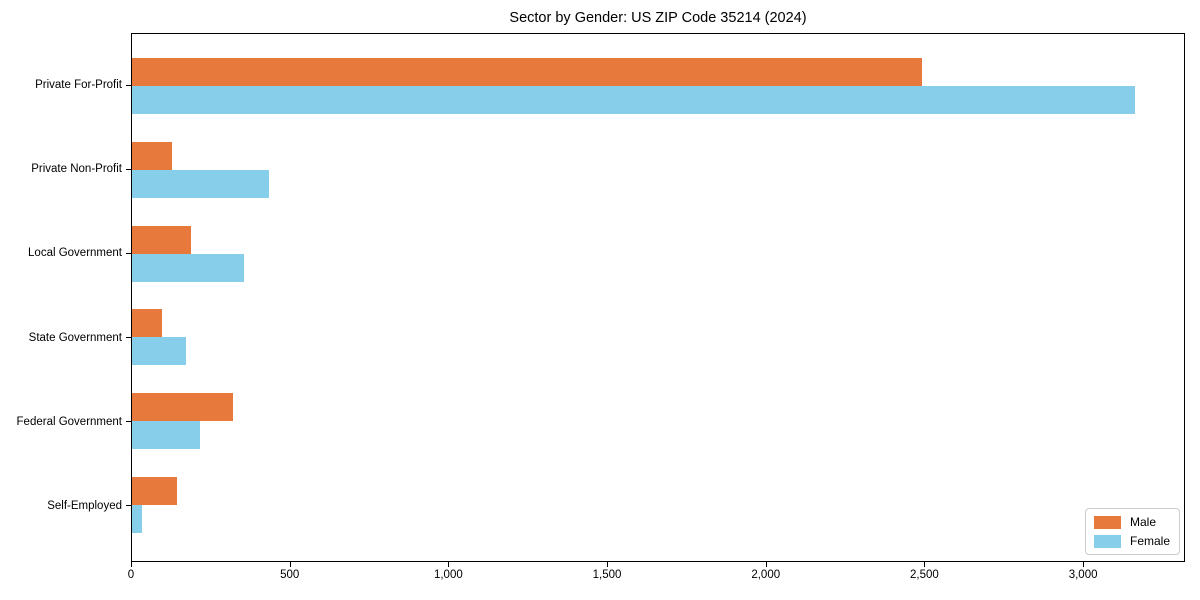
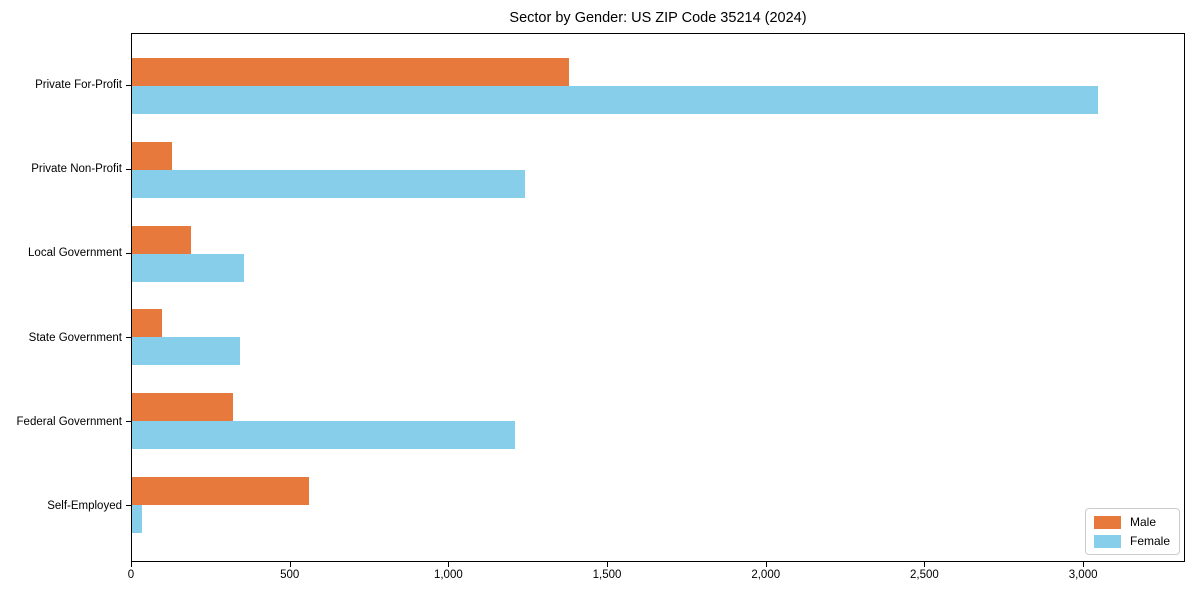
Male/Private For-Profit: 2490 -> 1380
Female/Private For-Profit: 3160 -> 3050
Female/Private Non-Profit: 430 -> 1240
Female/State Government: 170 -> 340
Female/Federal Government: 210 -> 1210
Male/Self-Employed: 140 -> 560
